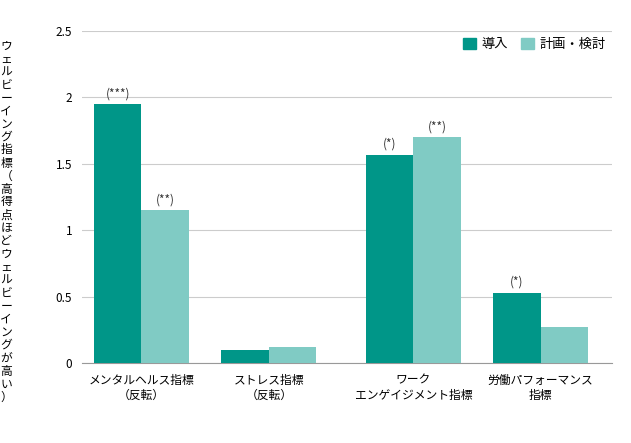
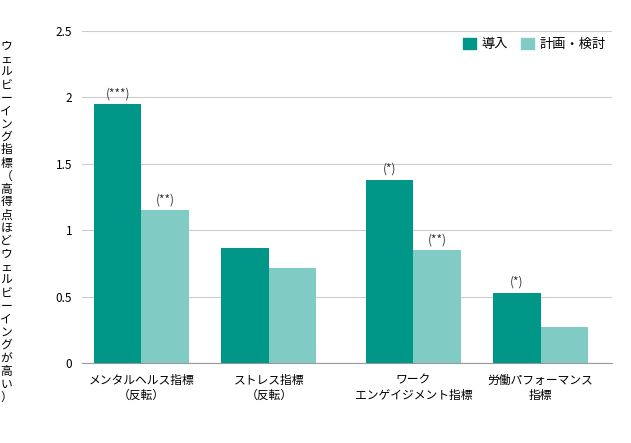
導入/ストレス指標 （反転）: 0.10 -> 0.87
計画・検討/ストレス指標 （反転）: 0.12 -> 0.72
導入/ワーク エンゲイジメント指標: 1.57 -> 1.38
計画・検討/ワーク エンゲイジメント指標: 1.70 -> 0.85
